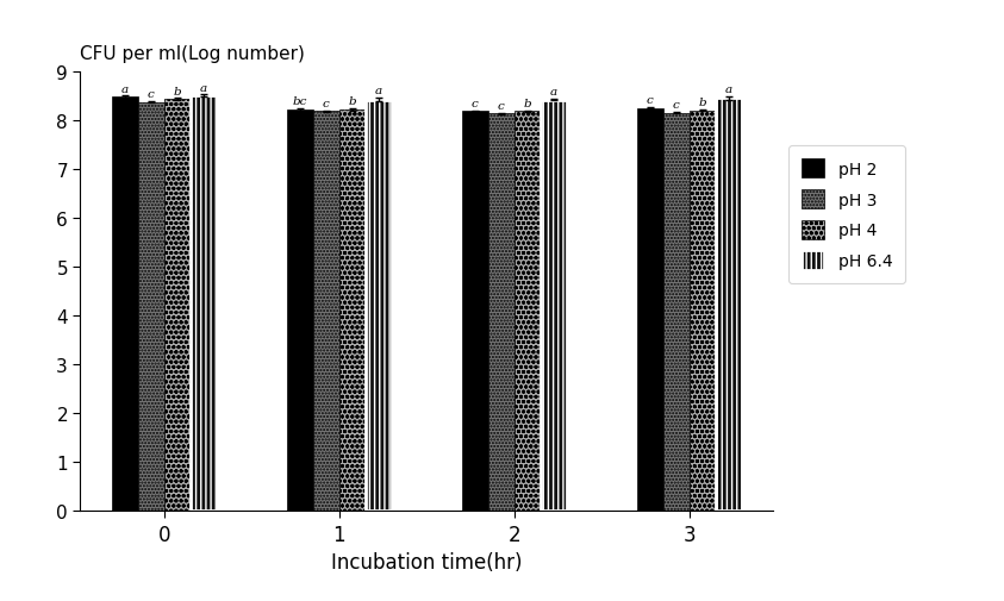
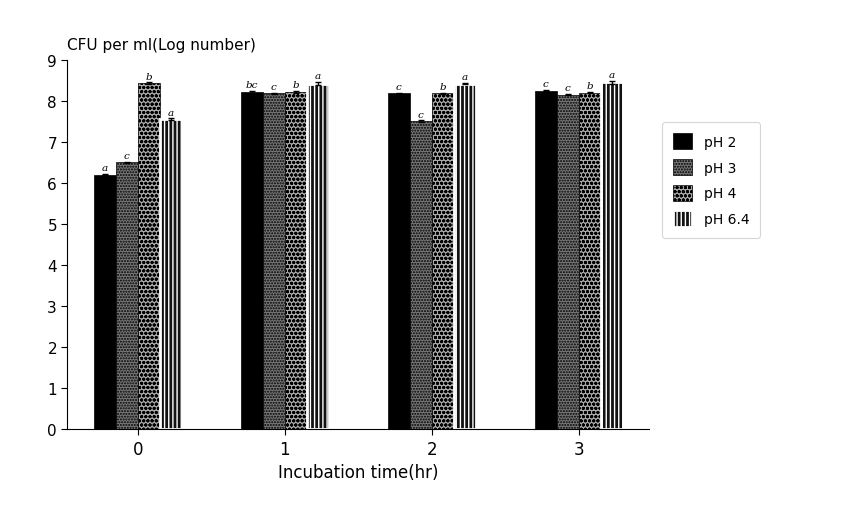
pH 2/0: 8.48 -> 6.20
pH 3/0: 8.37 -> 6.50
pH 6.4/0: 8.50 -> 7.55
pH 3/2: 8.13 -> 7.50
